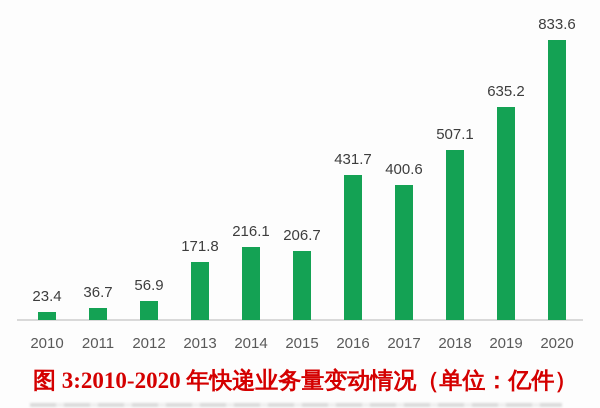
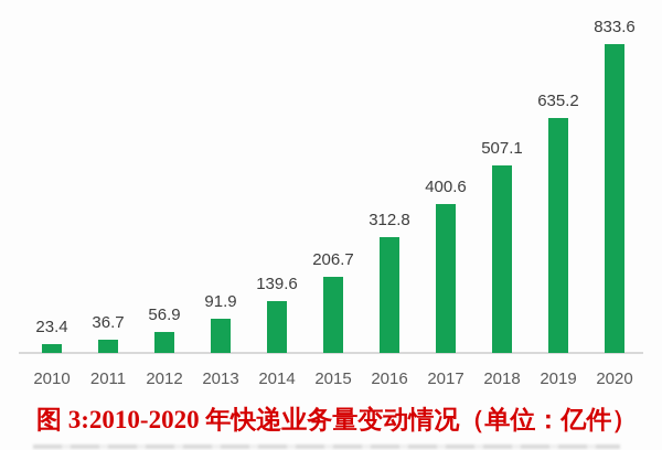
2013: 171.8 -> 91.9
2014: 216.1 -> 139.6
2016: 431.7 -> 312.8
